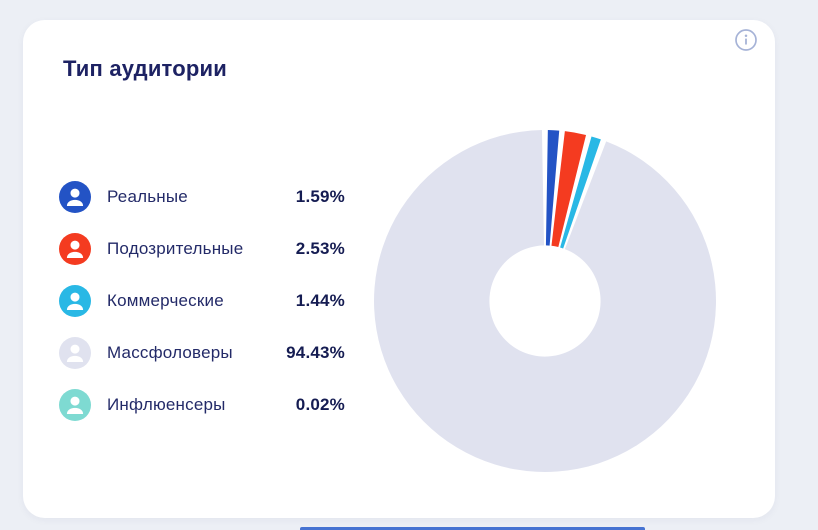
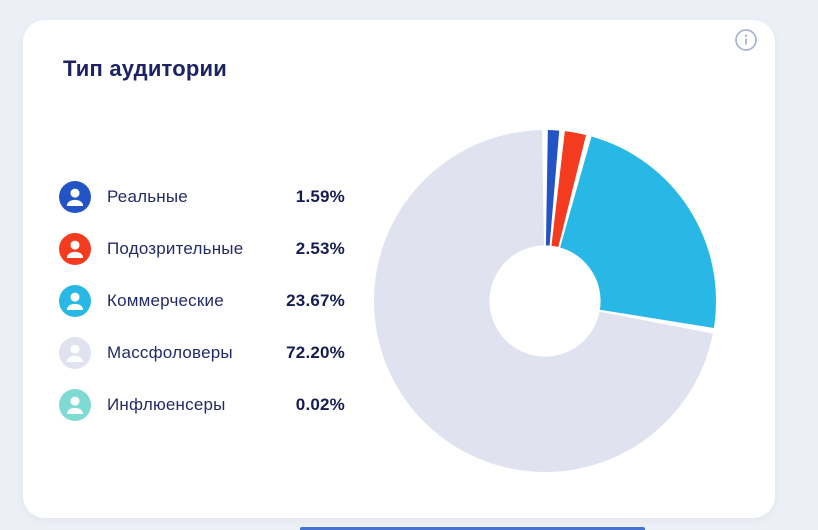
Коммерческие: 1.44% -> 23.67%
Массфоловеры: 94.43% -> 72.20%
